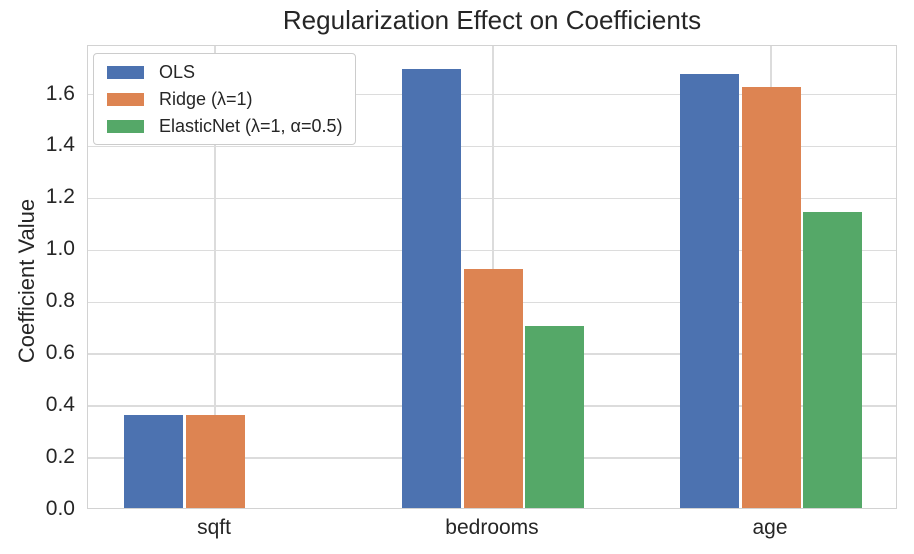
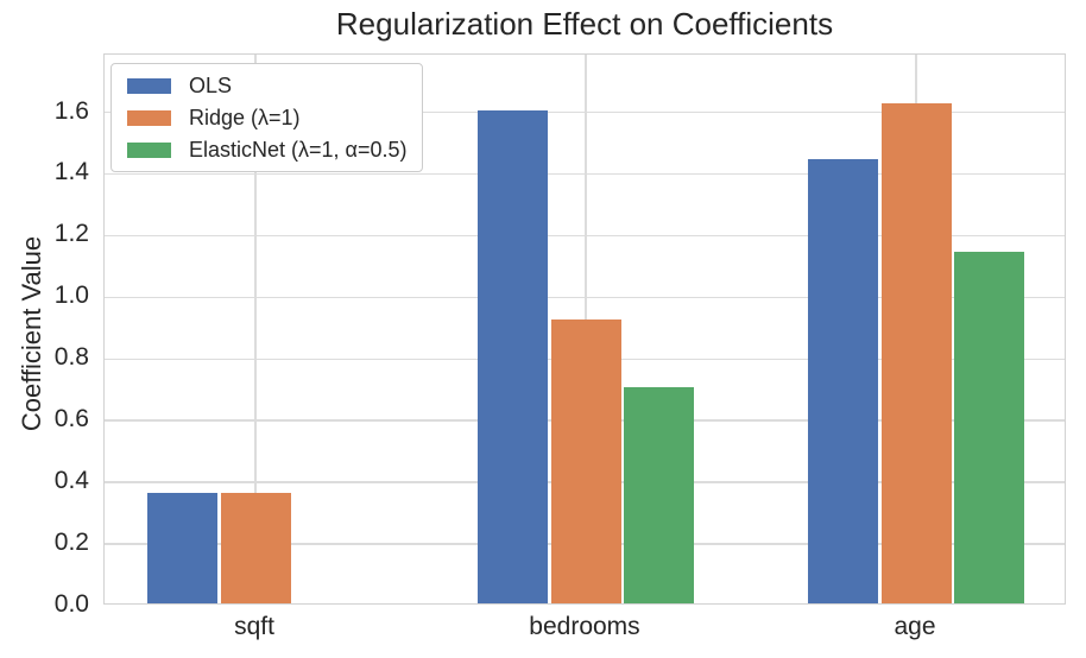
OLS/bedrooms: 1.69 -> 1.60
OLS/age: 1.67 -> 1.44
